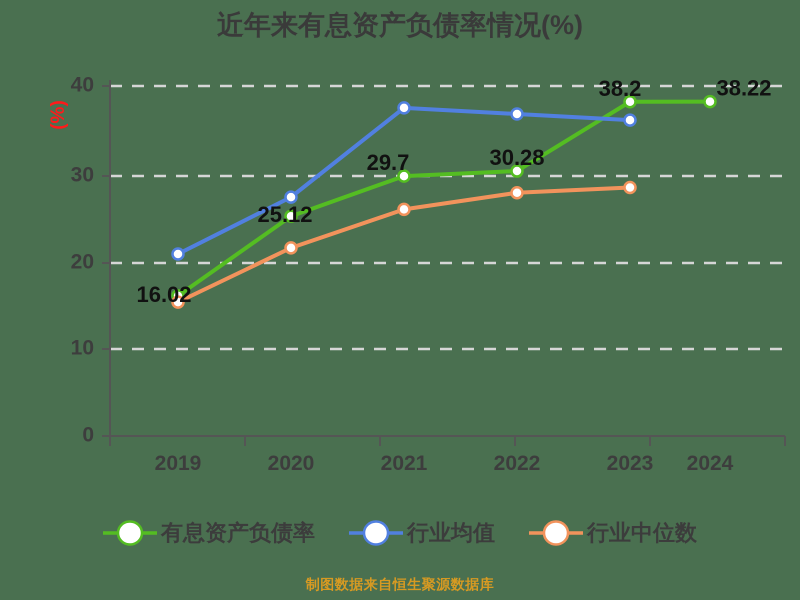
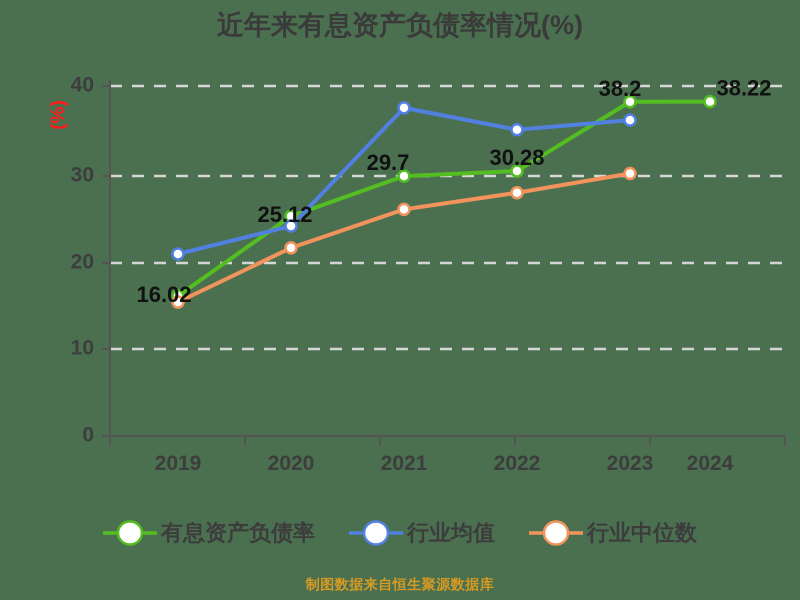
行业均值/2020: 27 -> 24
行业均值/2022: 37 -> 35
行业中位数/2023: 28 -> 30
